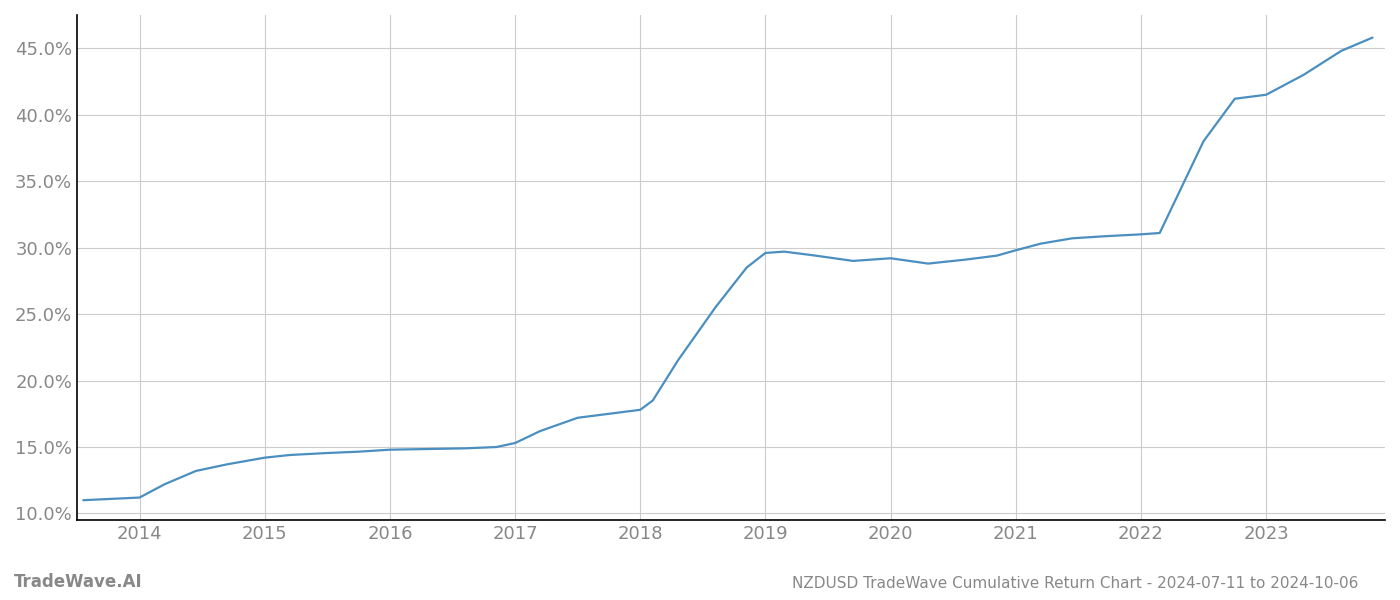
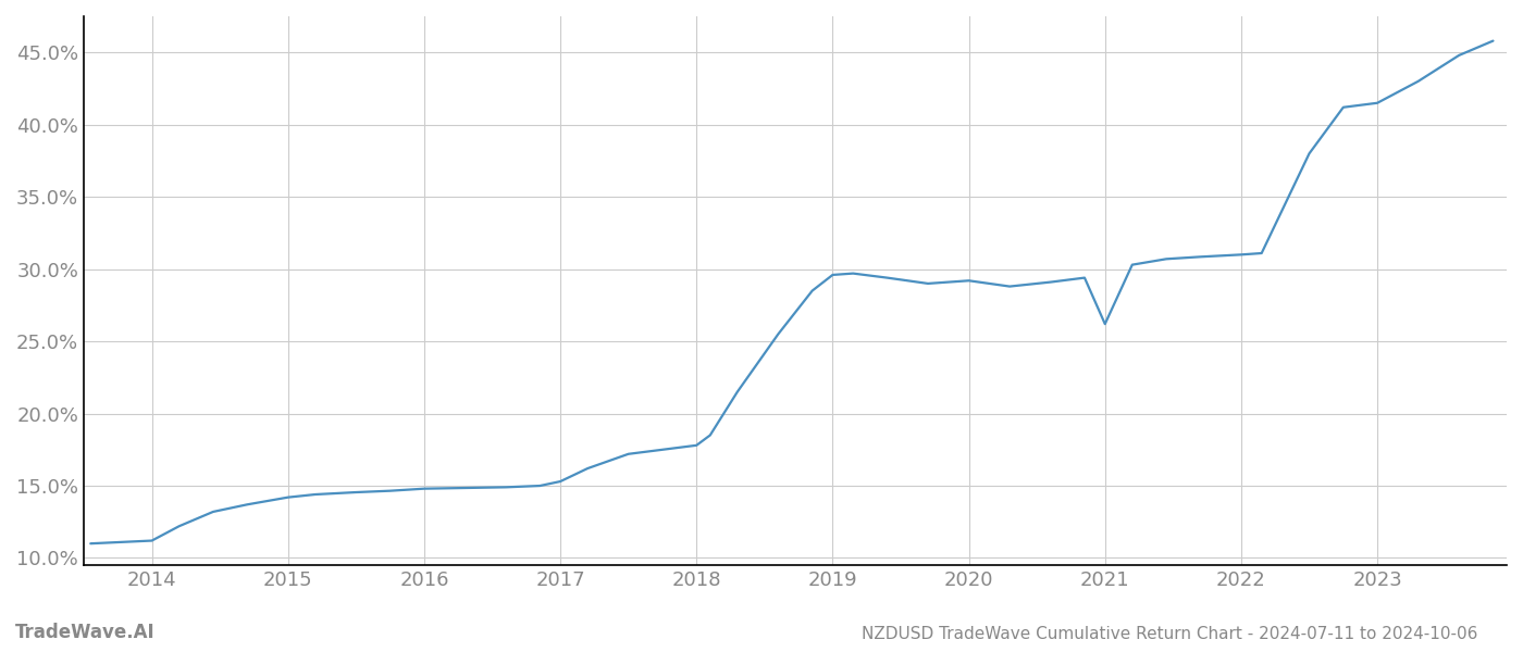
2021: 29.8% -> 26.2%
